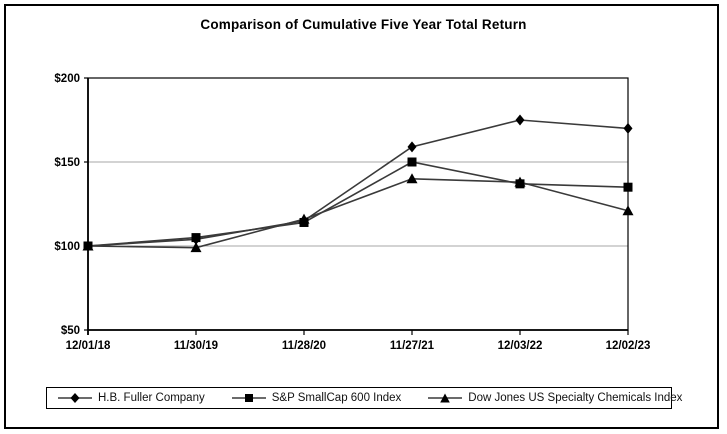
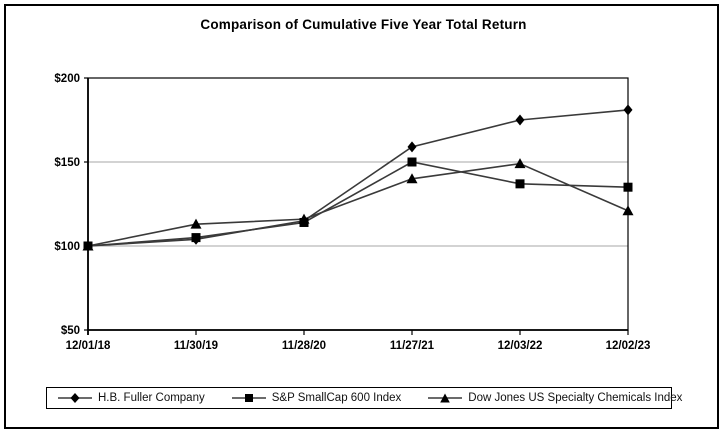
Dow Jones US Specialty Chemicals Index/11/30/19: $99 -> $113
Dow Jones US Specialty Chemicals Index/12/03/22: $138 -> $149
H.B. Fuller Company/12/02/23: $170 -> $181
